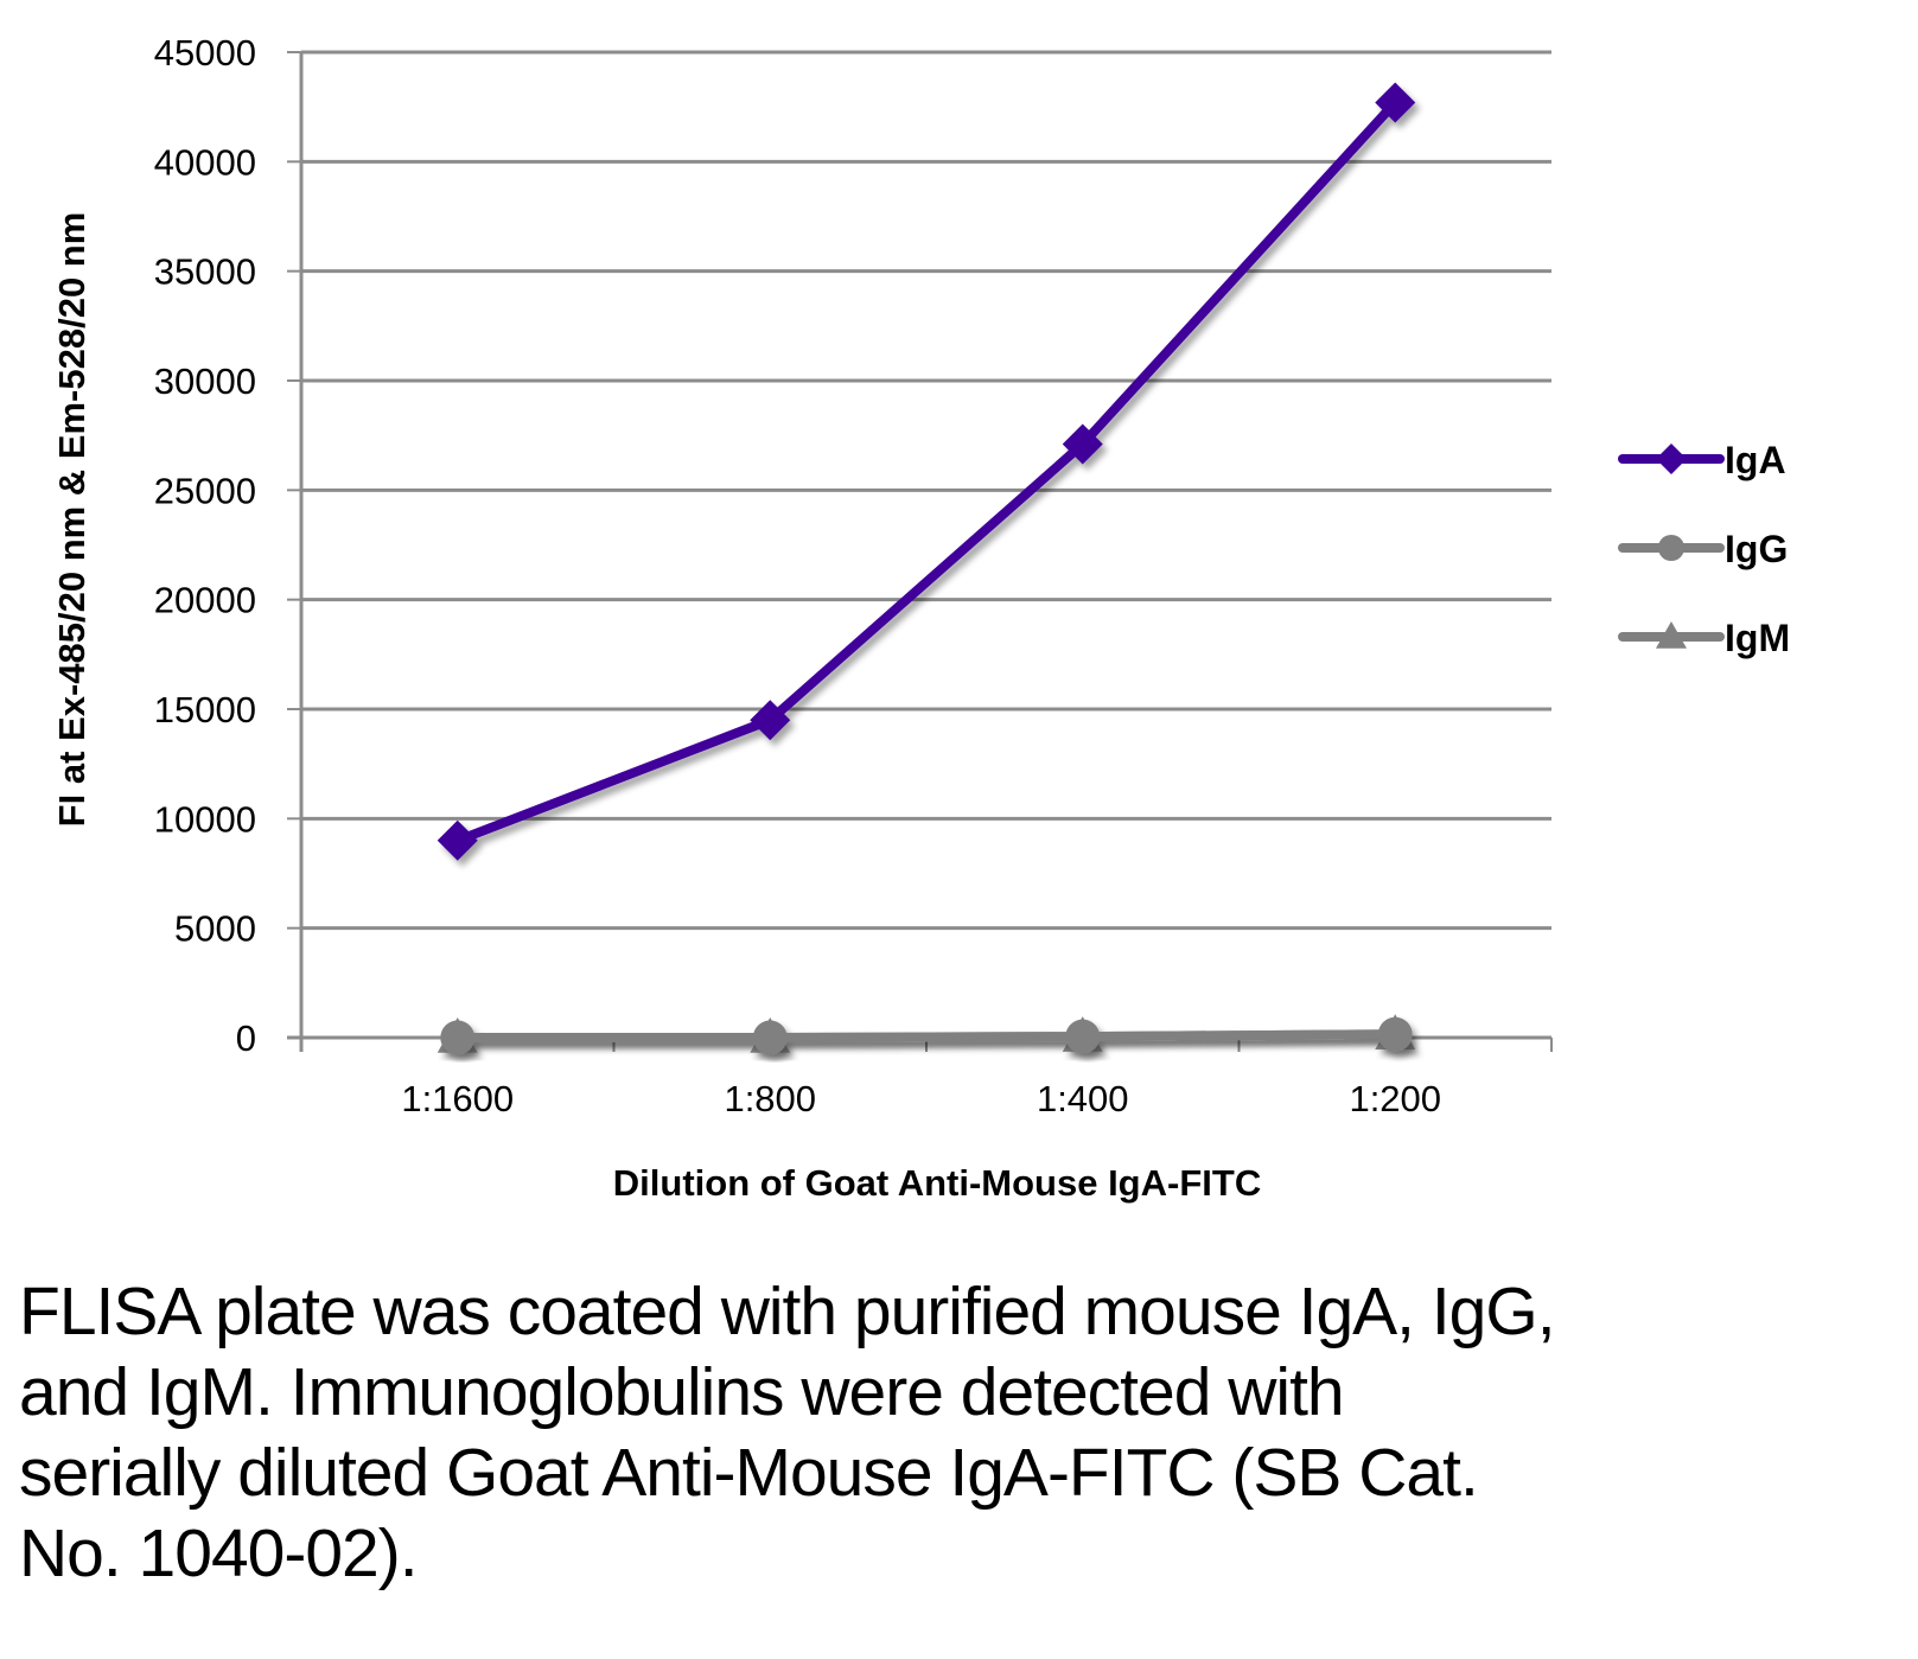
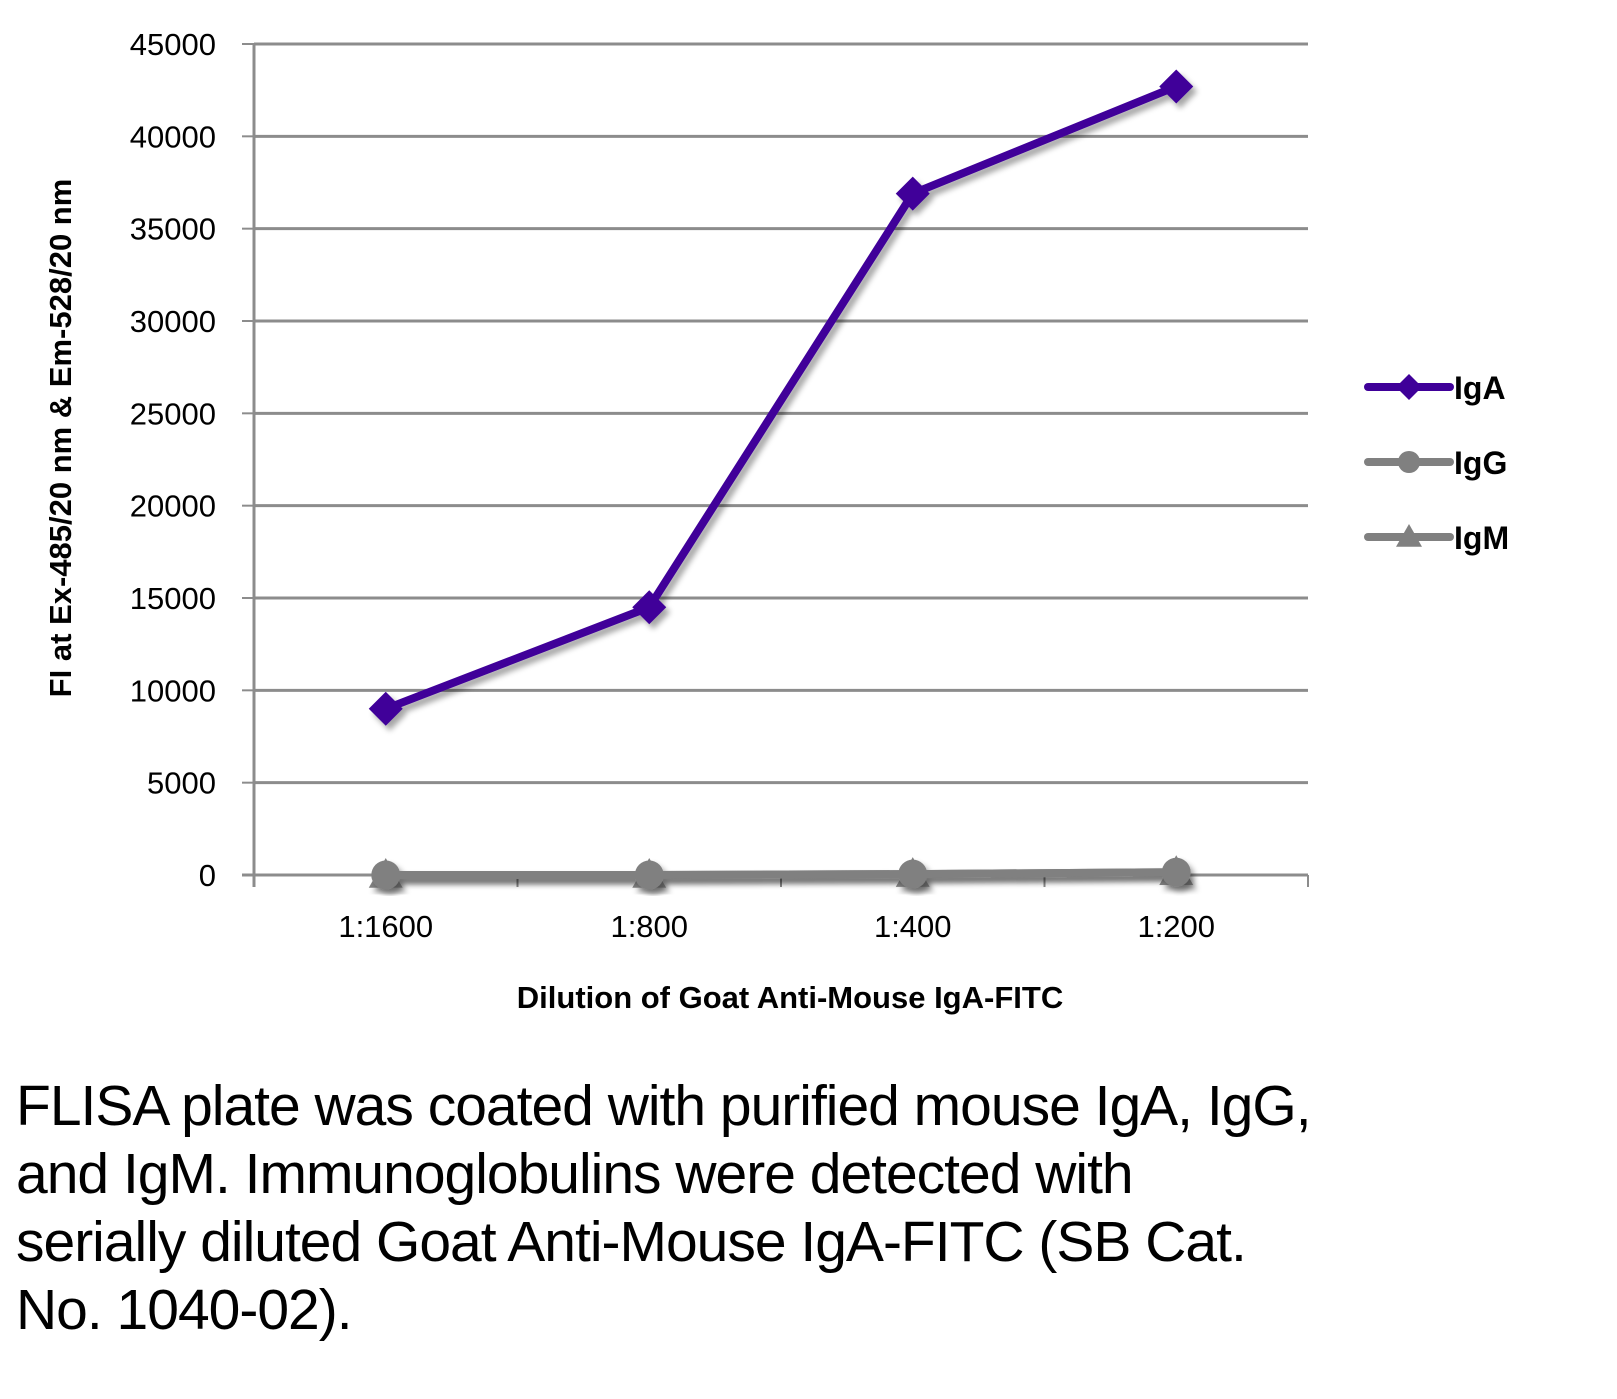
IgA/1:400: 27100 -> 36900
